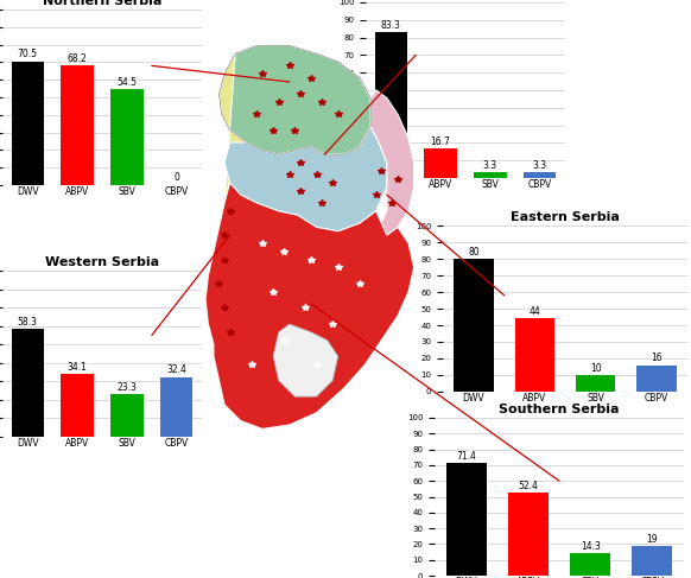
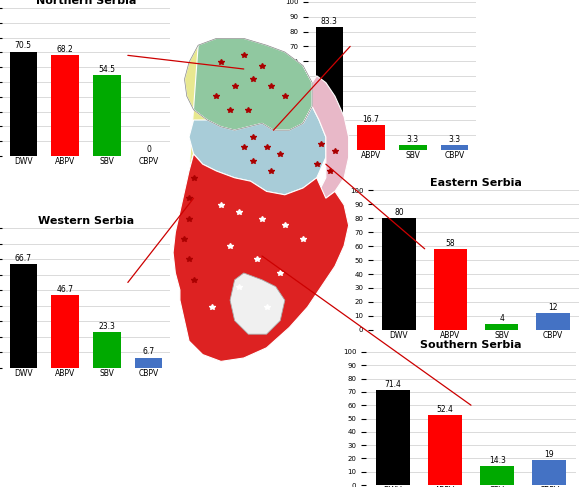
Eastern Serbia/ABPV: 44 -> 58
Eastern Serbia/SBV: 10 -> 4
Eastern Serbia/CBPV: 16 -> 12
Western Serbia/DWV: 58.3 -> 66.7
Western Serbia/ABPV: 34.1 -> 46.7
Western Serbia/CBPV: 32.4 -> 6.7
